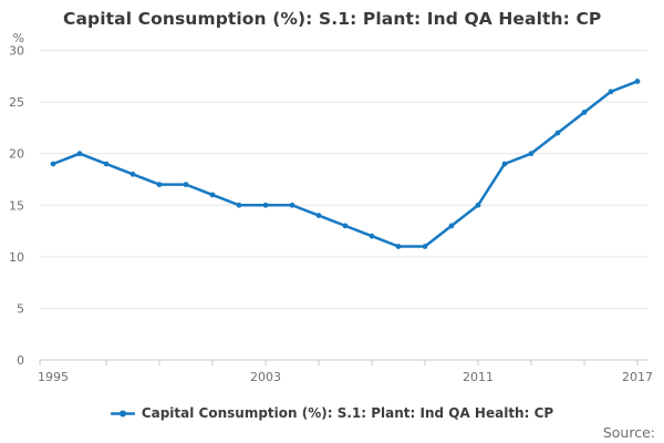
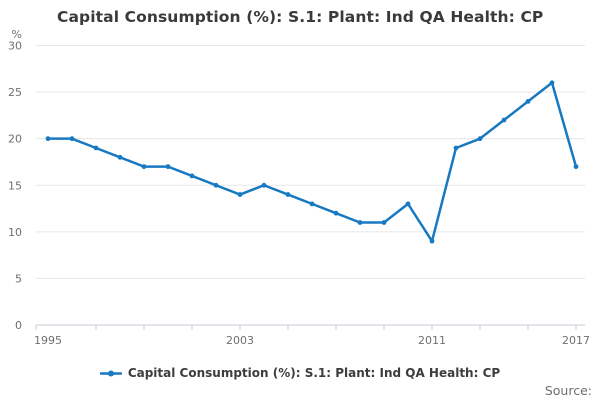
1995: 19 -> 20
2003: 15 -> 14
2011: 15 -> 9
2017: 27 -> 17
